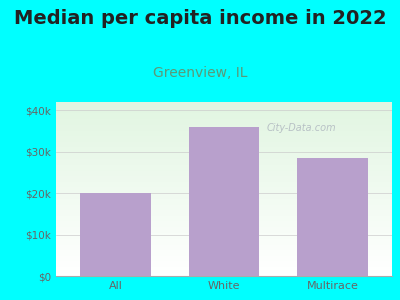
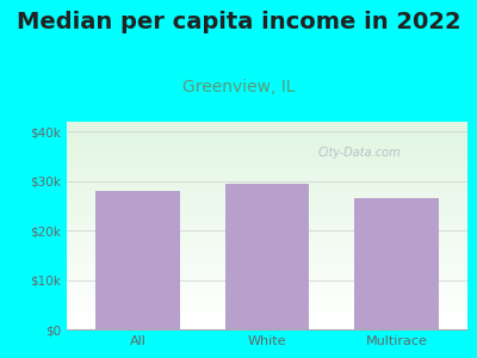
All: $20.0k -> $28.0k
White: $36.0k -> $29.5k
Multirace: $28.5k -> $26.5k
